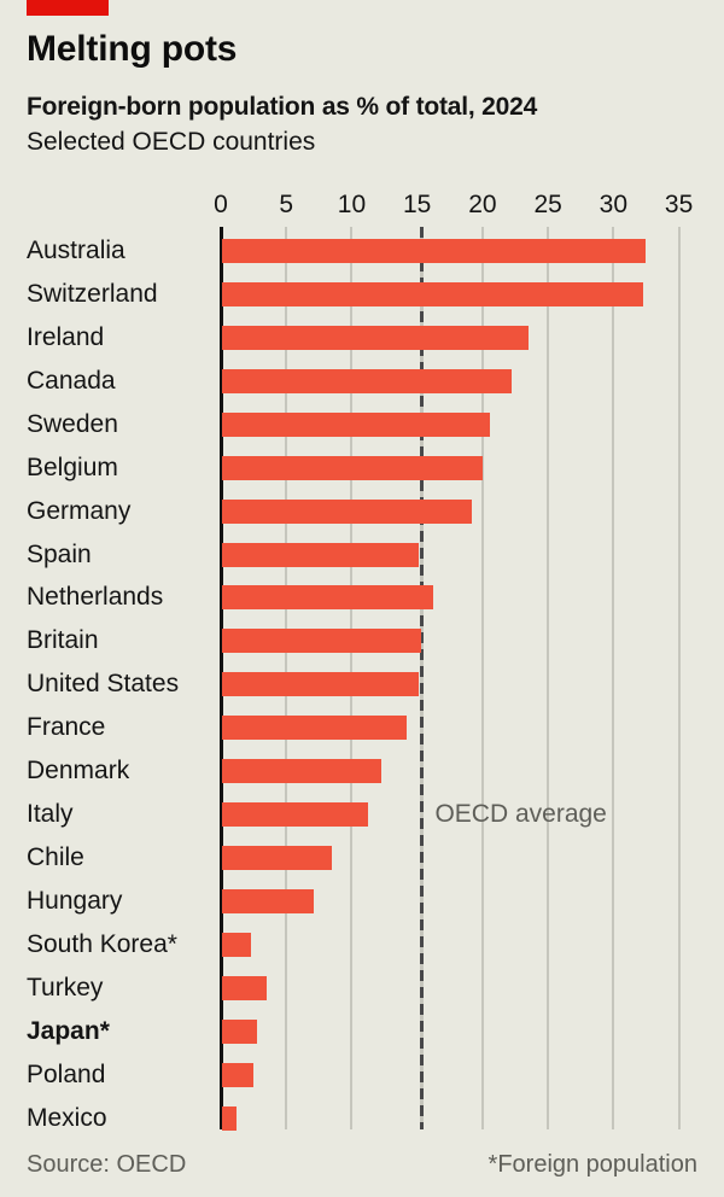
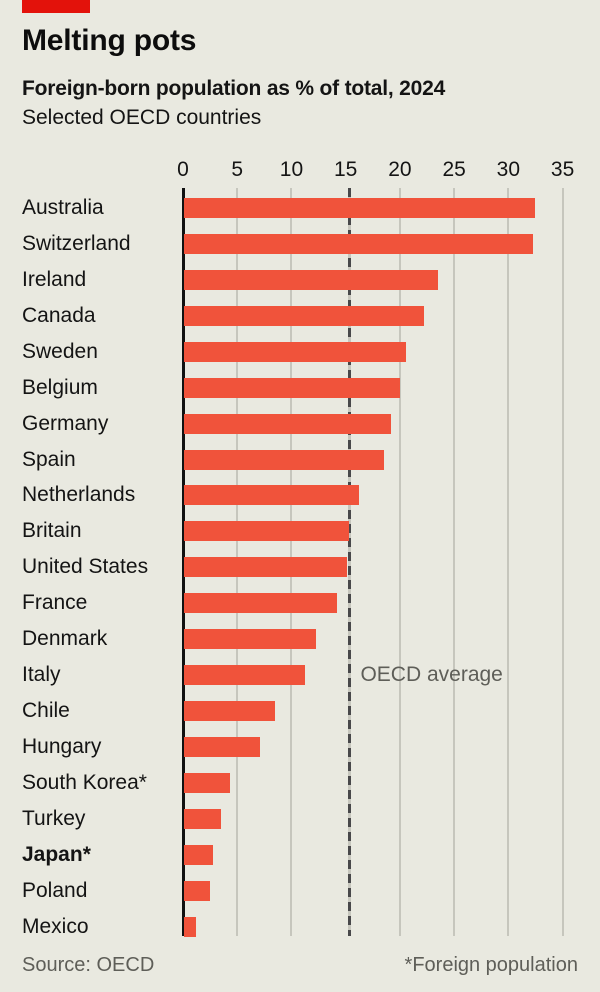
Spain: 15.0 -> 18.4
South Korea*: 2.2 -> 4.2
